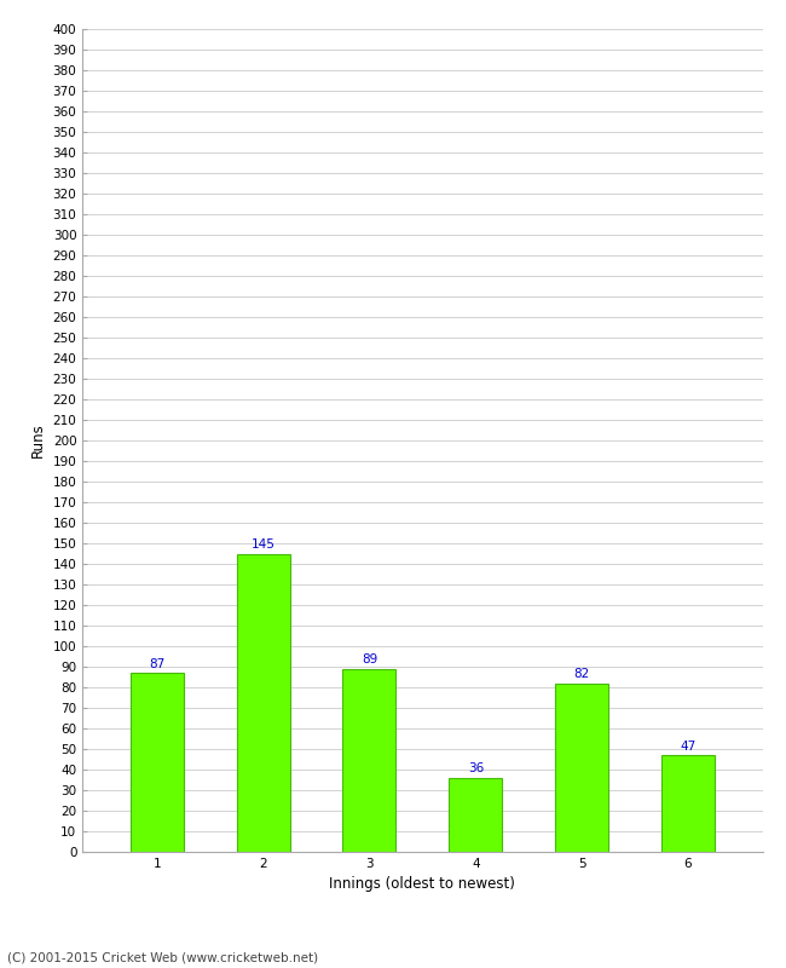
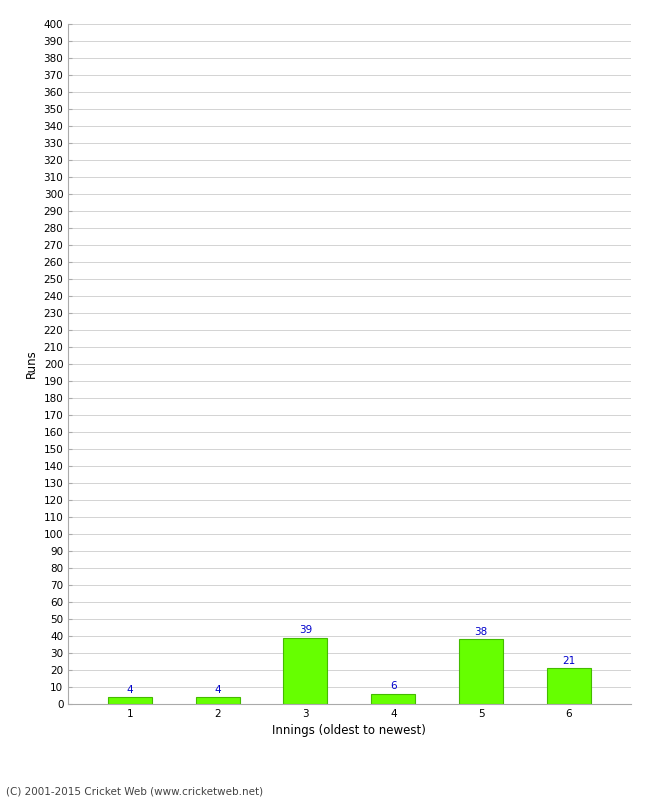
1: 87 -> 4
2: 145 -> 4
3: 89 -> 39
4: 36 -> 6
5: 82 -> 38
6: 47 -> 21
